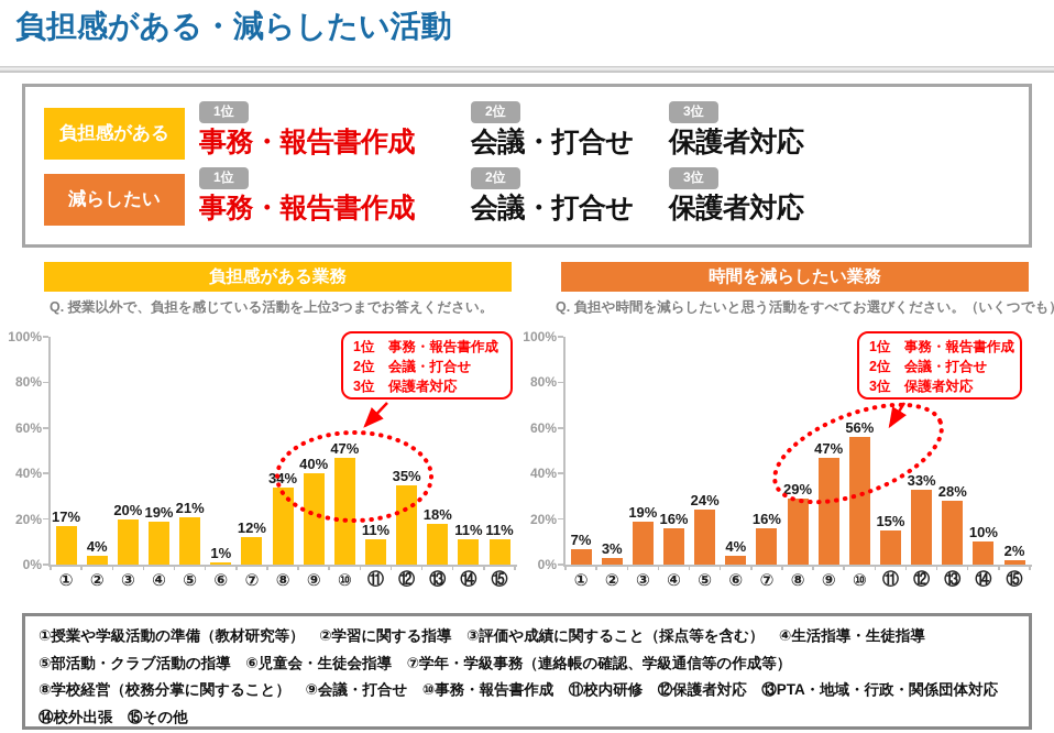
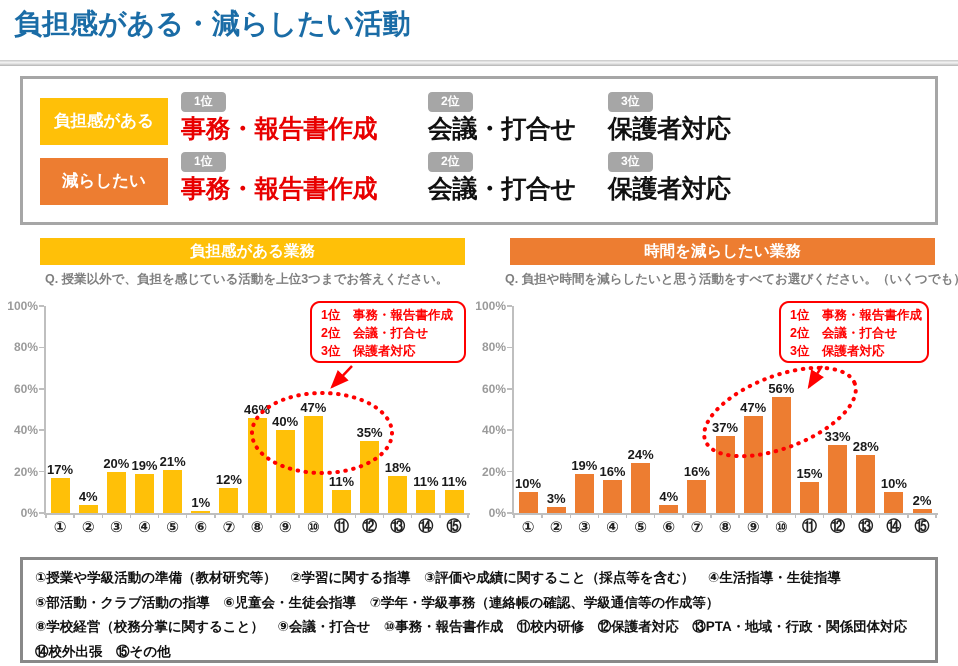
負担感がある業務/⑧: 34% -> 46%
時間を減らしたい業務/①: 7% -> 10%
時間を減らしたい業務/⑧: 29% -> 37%
